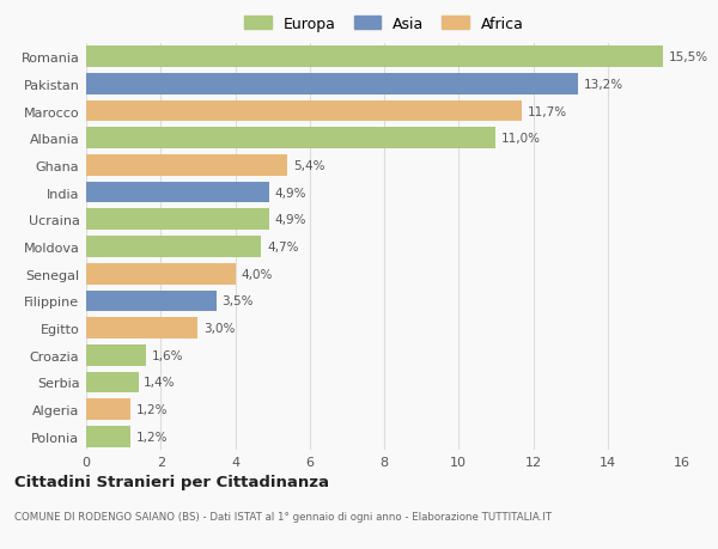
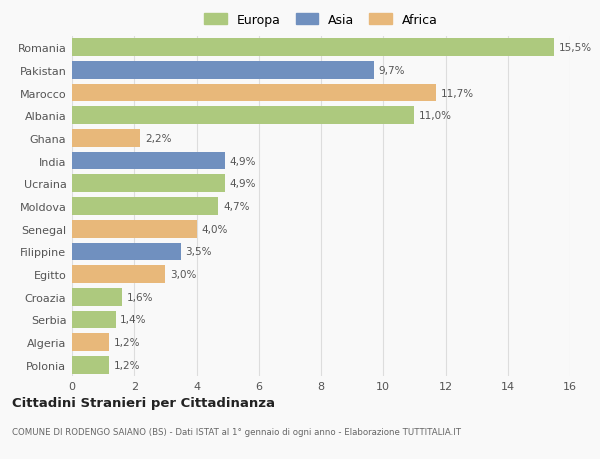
Pakistan: 13,2% -> 9,7%
Ghana: 5,4% -> 2,2%
